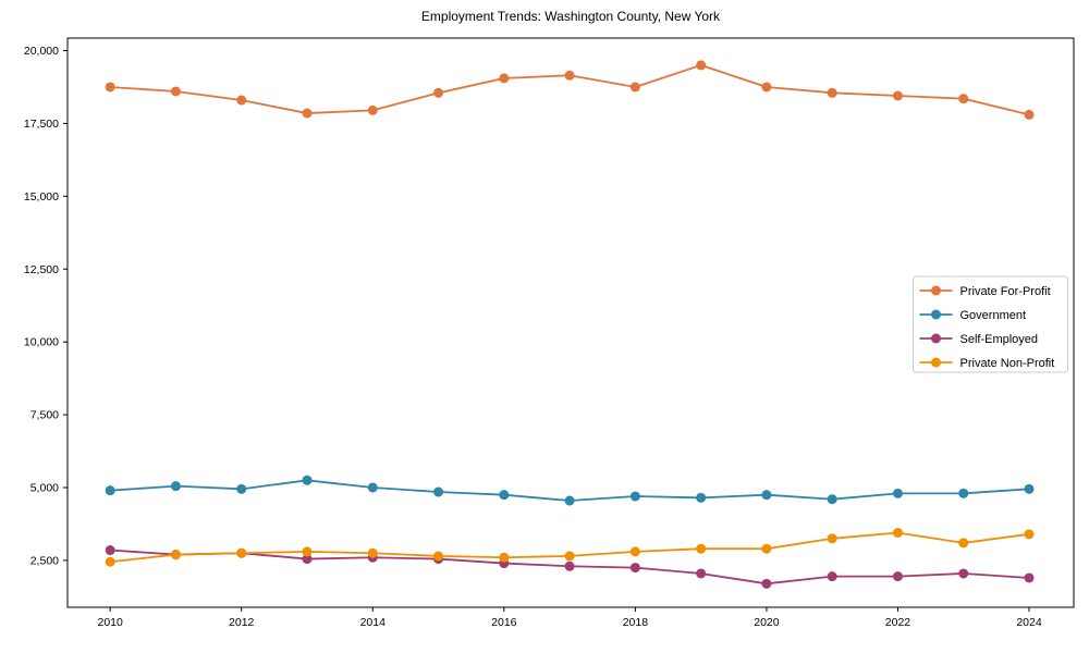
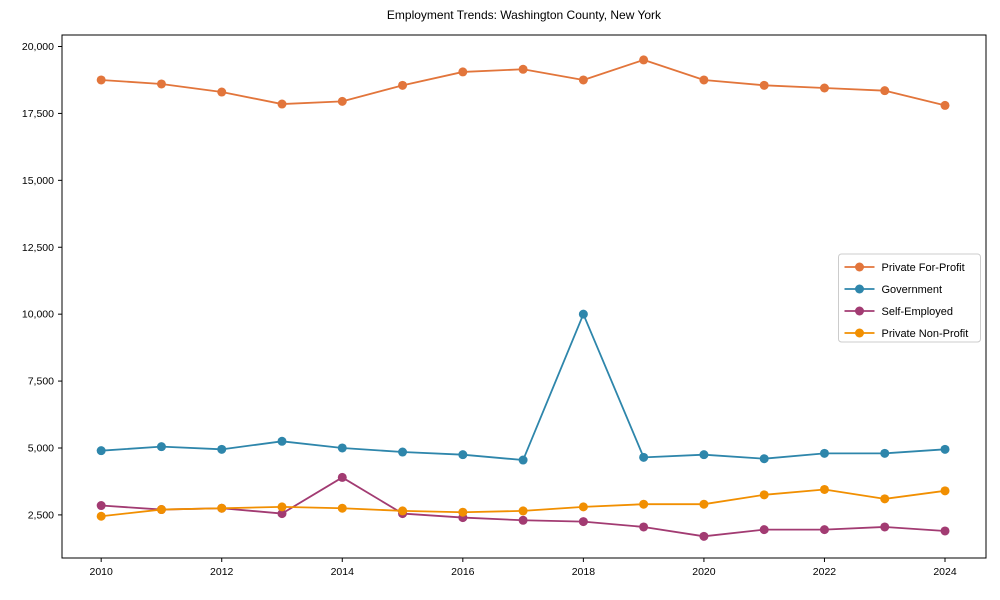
Self-Employed/2014: 2600 -> 3900
Government/2018: 4700 -> 10000
